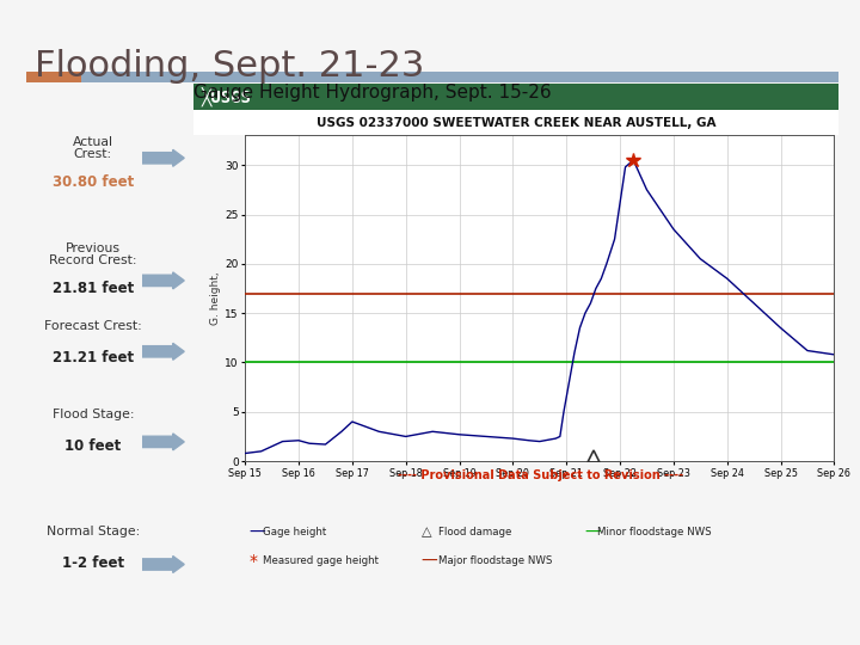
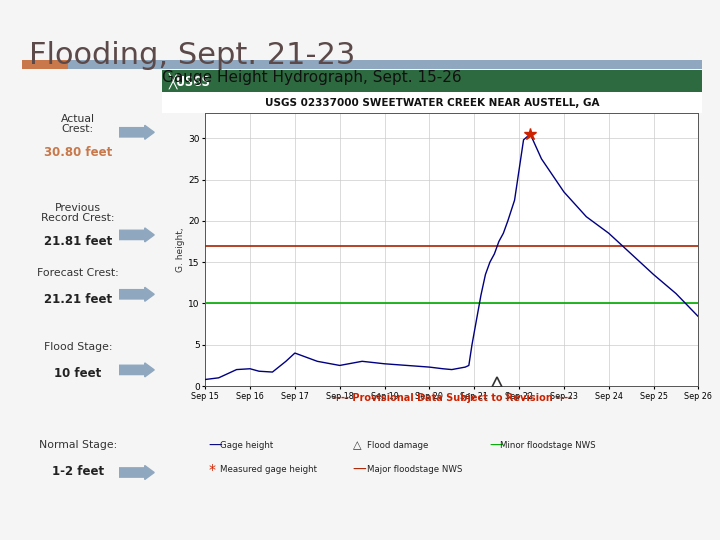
Sep 26: 10.8 -> 8.4
